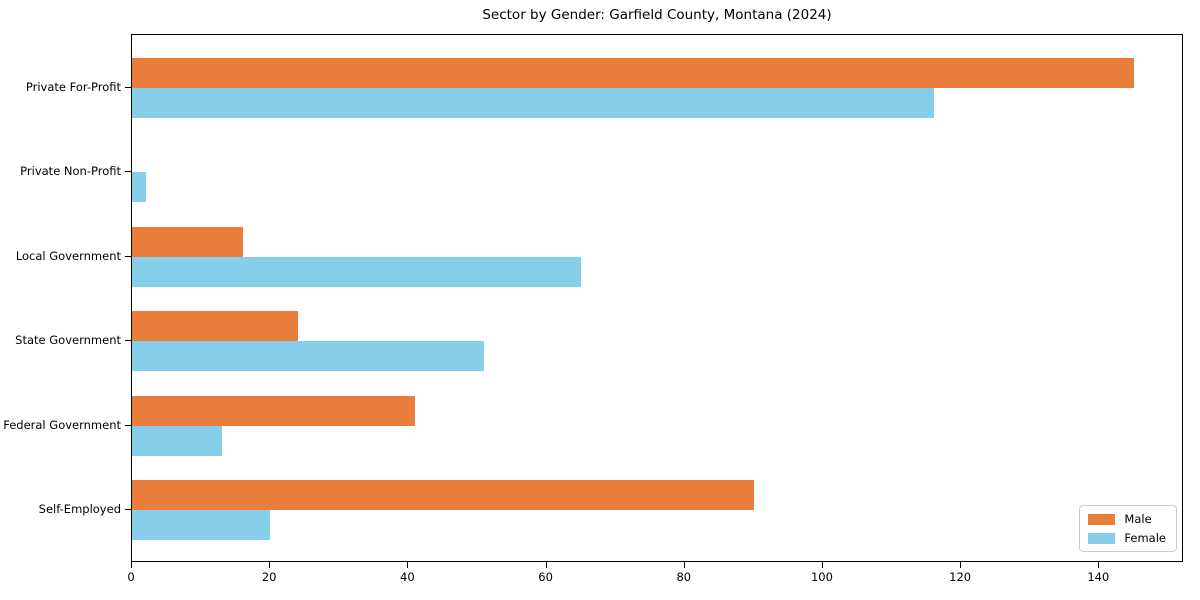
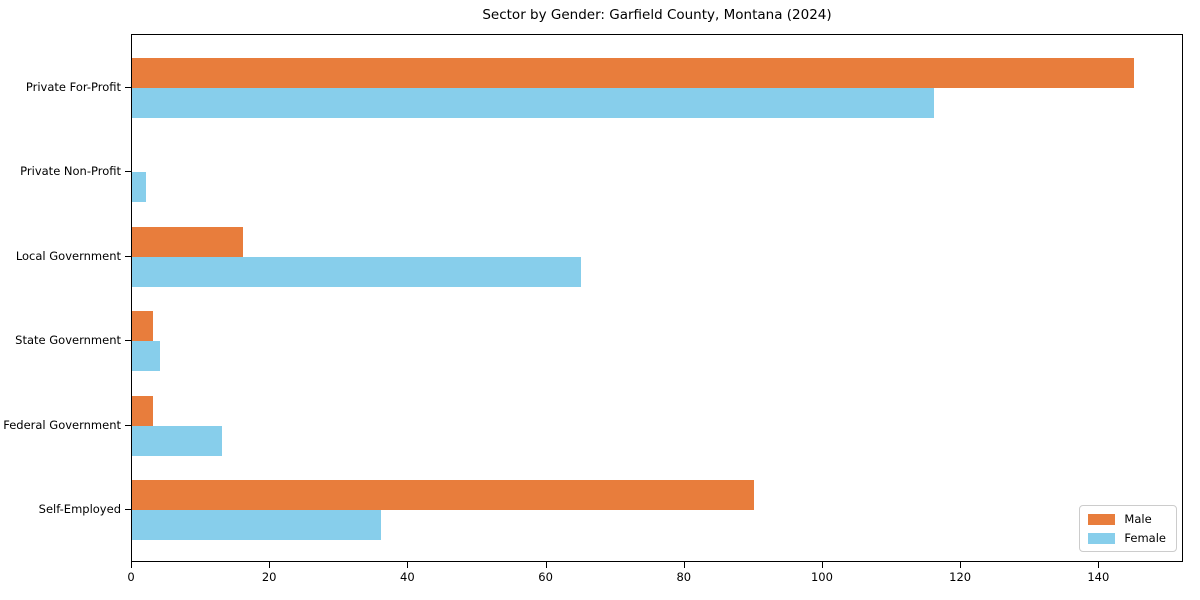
Male/State Government: 24 -> 3
Female/State Government: 51 -> 4
Male/Federal Government: 41 -> 3
Female/Self-Employed: 20 -> 36
